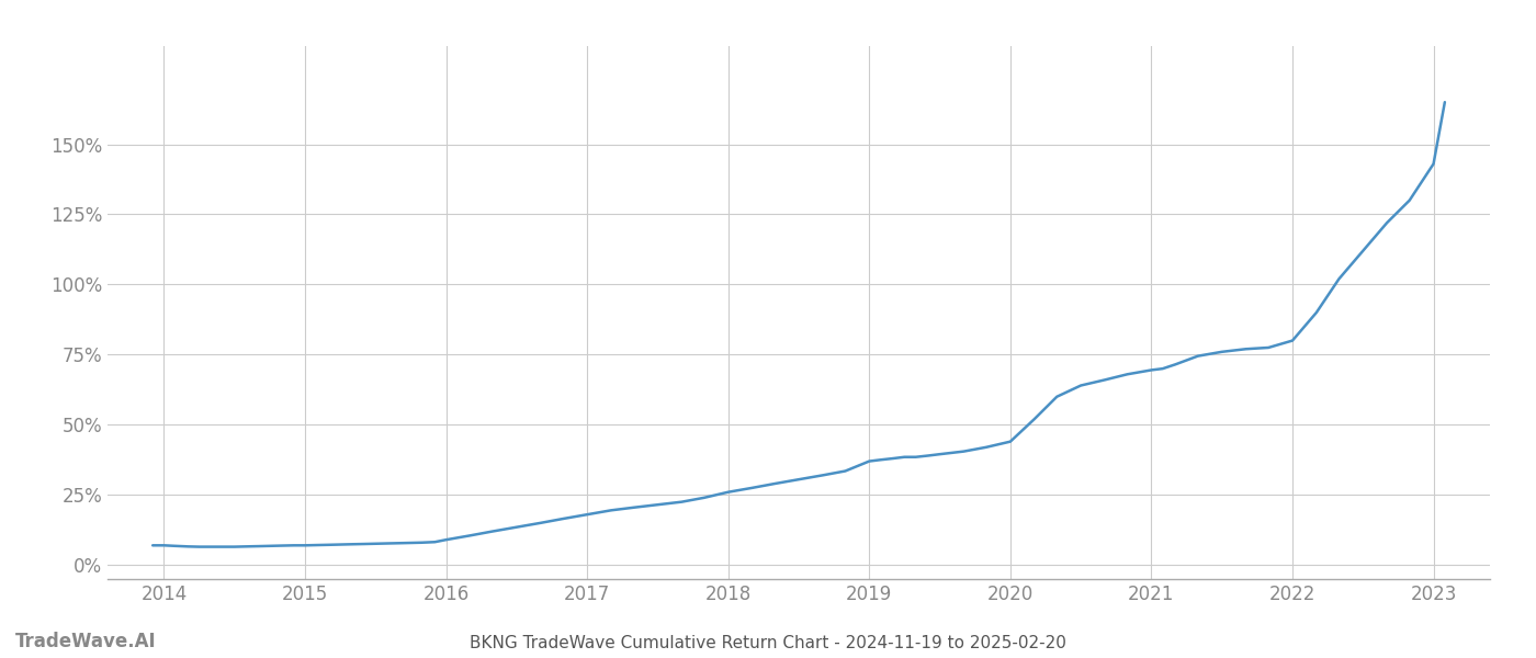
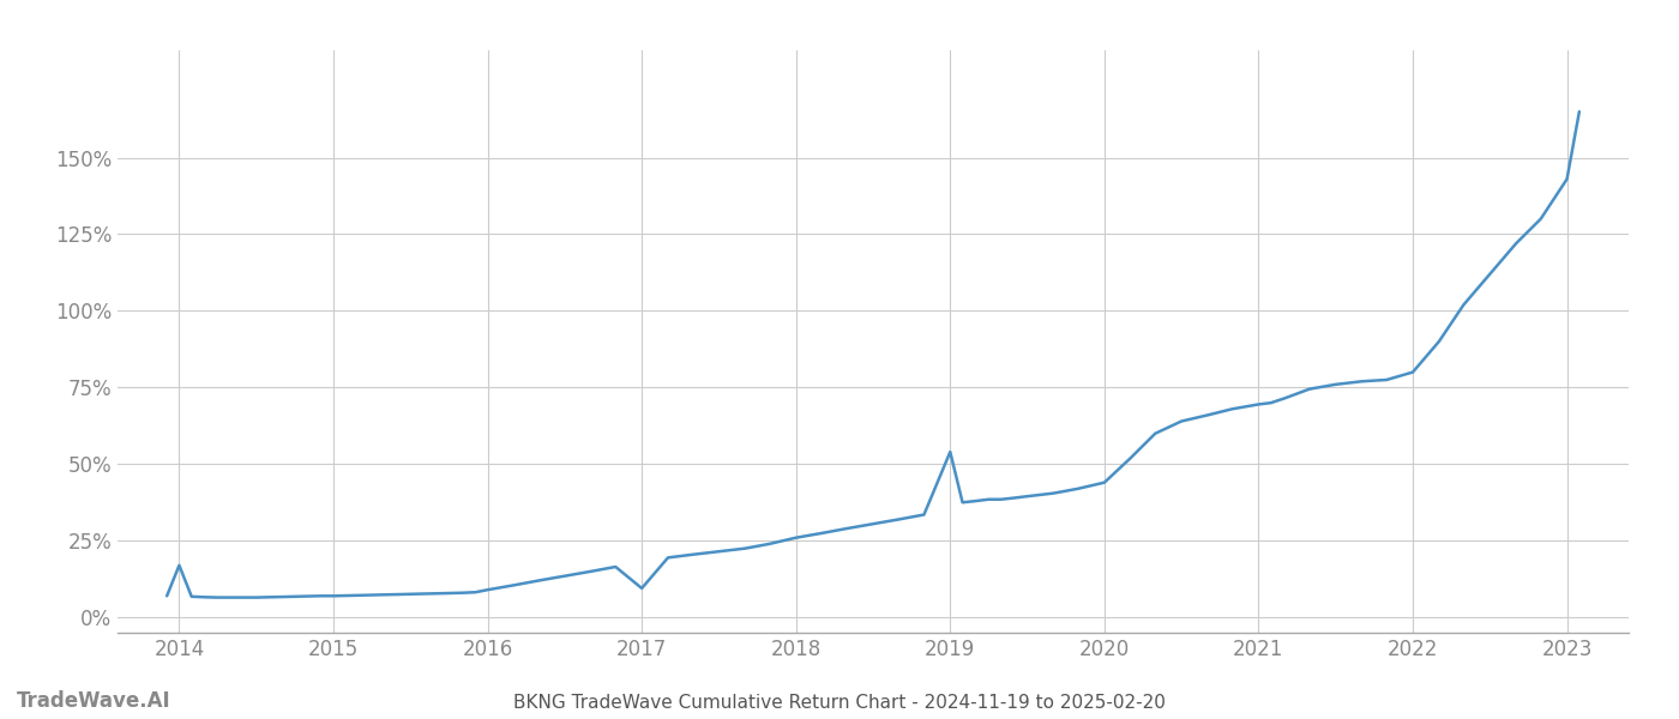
2014: 7.0% -> 17.0%
2017: 18.0% -> 9.5%
2019: 37.0% -> 54.0%
